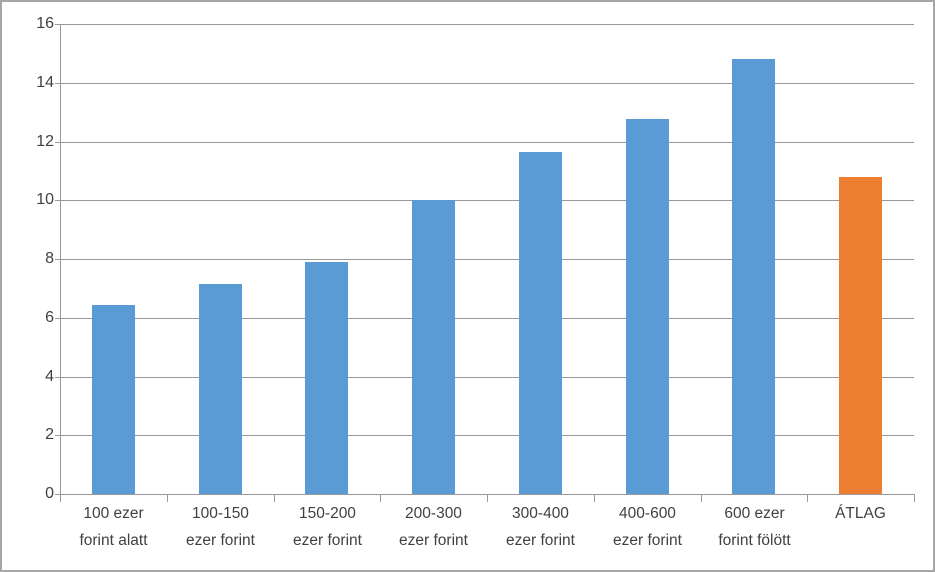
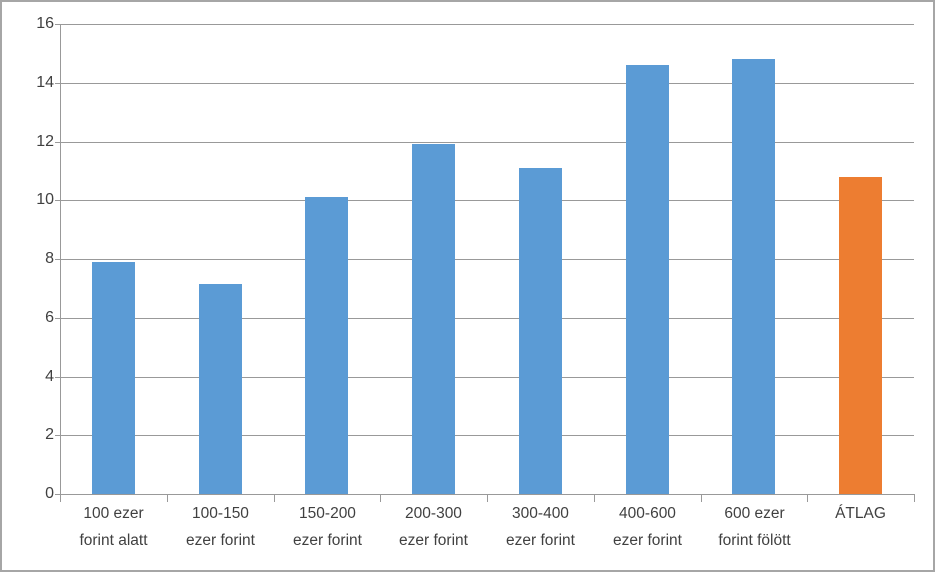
100 ezer forint alatt: 6.5 -> 7.9
150-200 ezer forint: 7.9 -> 10.1
200-300 ezer forint: 10.0 -> 11.9
300-400 ezer forint: 11.7 -> 11.1
400-600 ezer forint: 12.8 -> 14.6
